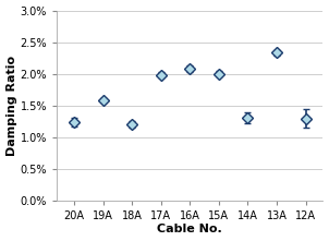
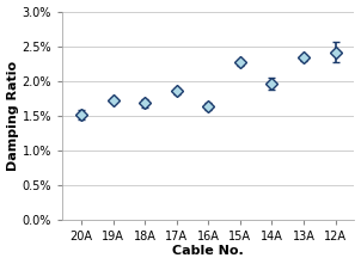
20A: 1.24% -> 1.51%
19A: 1.58% -> 1.72%
18A: 1.20% -> 1.68%
17A: 1.98% -> 1.85%
16A: 2.08% -> 1.63%
15A: 2.00% -> 2.26%
14A: 1.30% -> 1.96%
12A: 1.28% -> 2.41%
